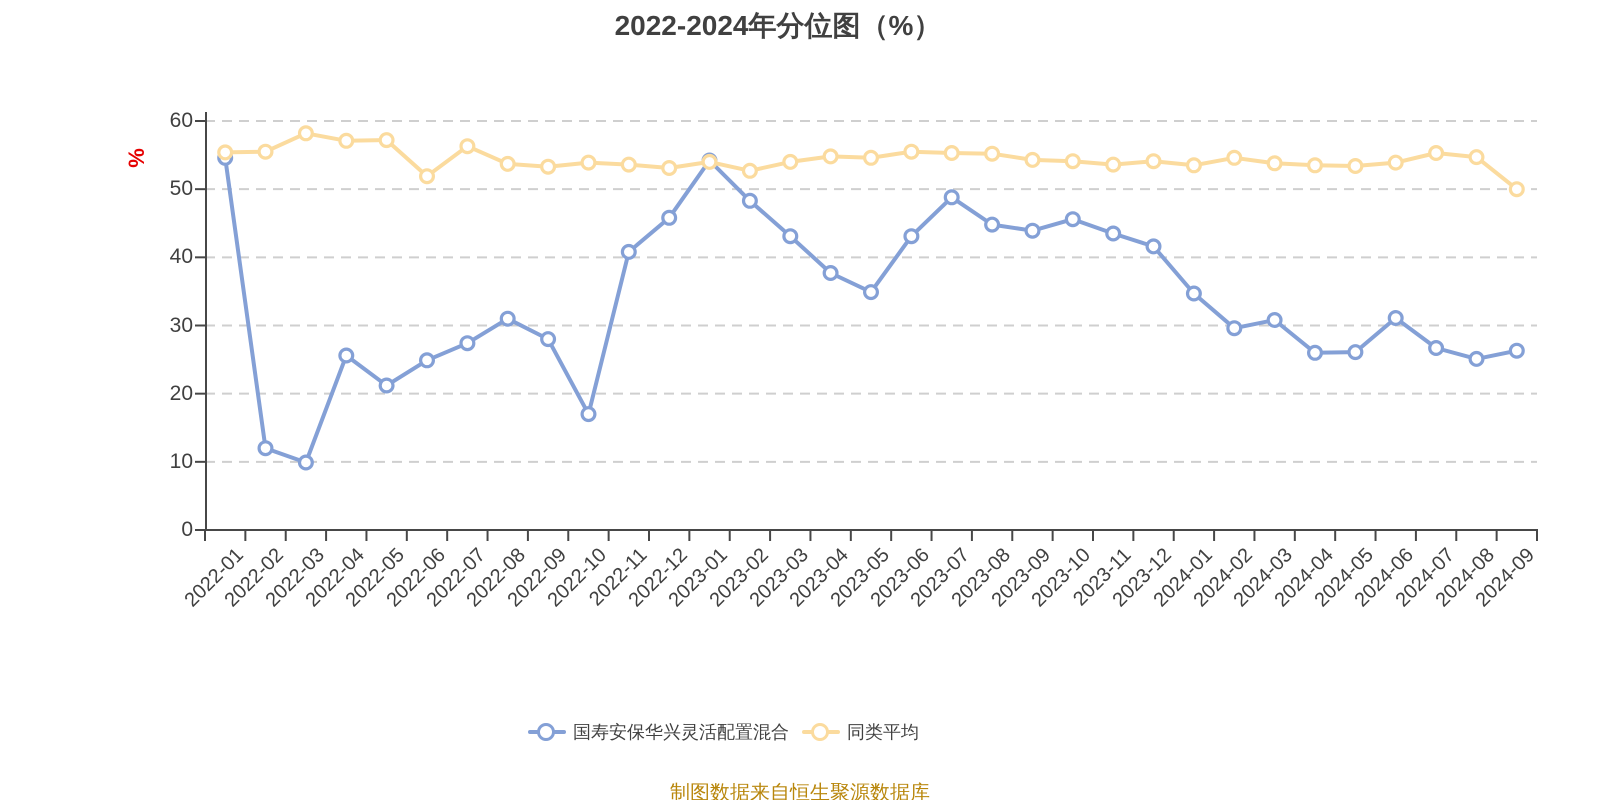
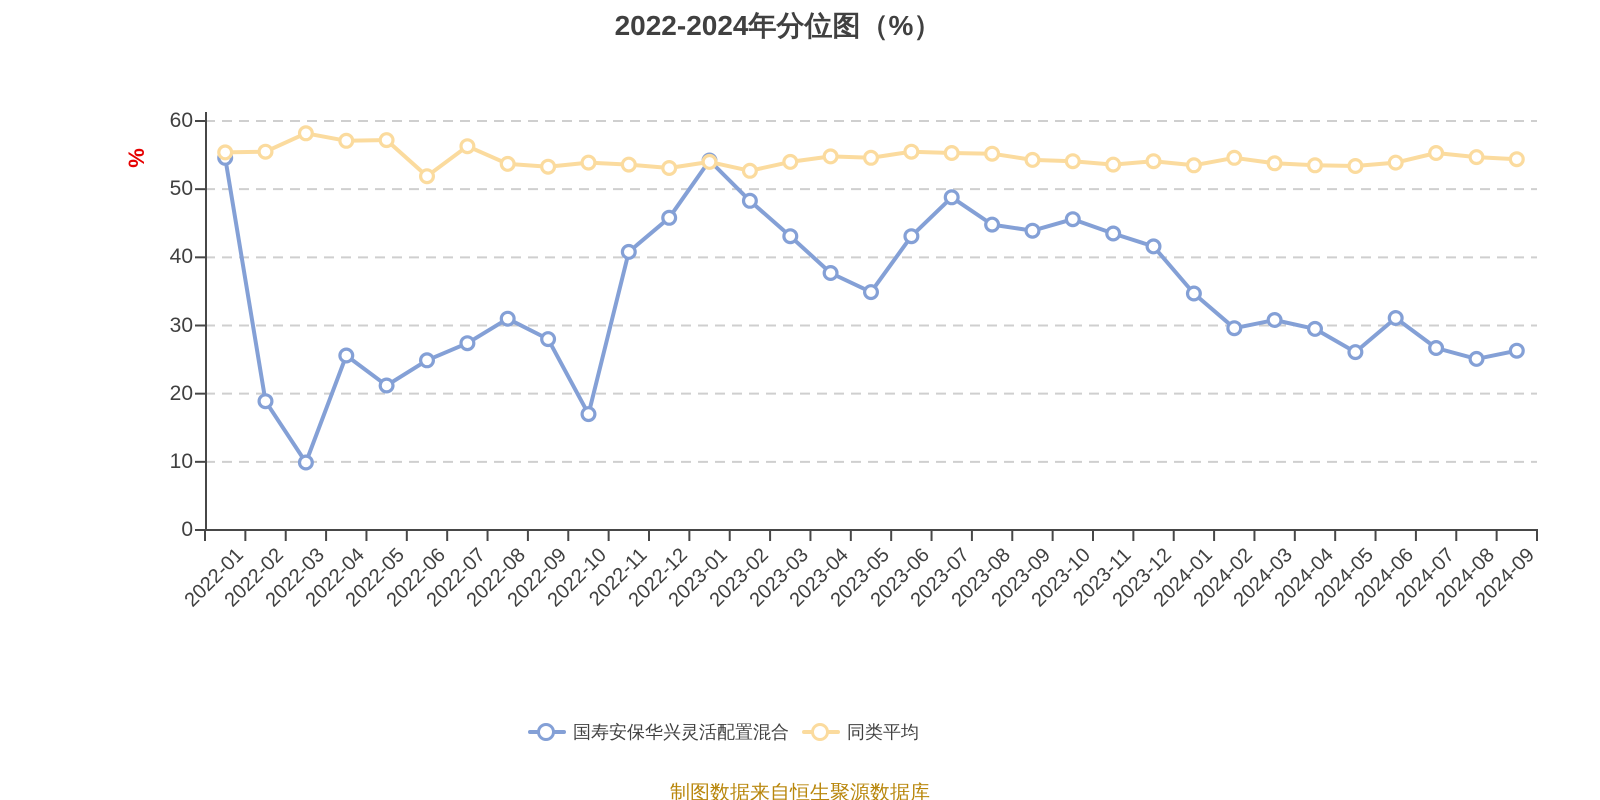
国寿安保华兴灵活配置混合/2022-02: 12 -> 19
国寿安保华兴灵活配置混合/2024-04: 26 -> 30
同类平均/2024-09: 50 -> 54
